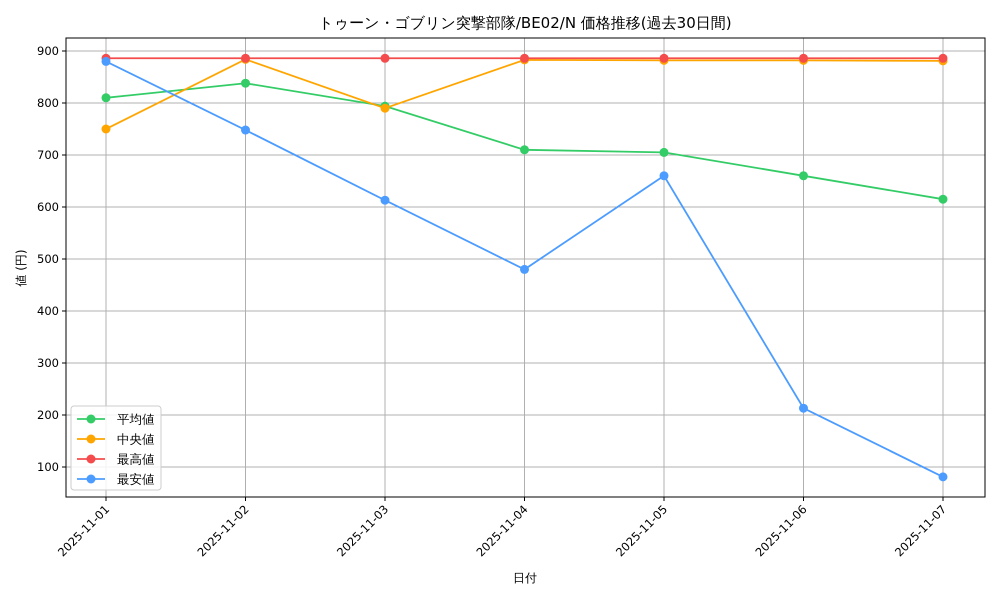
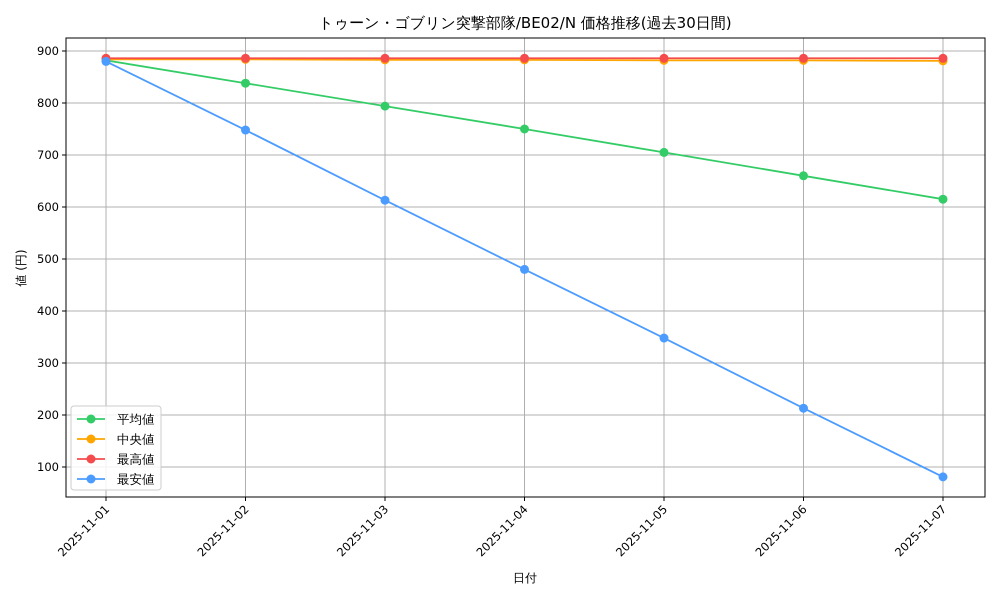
平均値/2025-11-01: 810 -> 880
中央値/2025-11-01: 750 -> 880
中央値/2025-11-03: 790 -> 880
平均値/2025-11-04: 710 -> 750
最安値/2025-11-05: 660 -> 350
